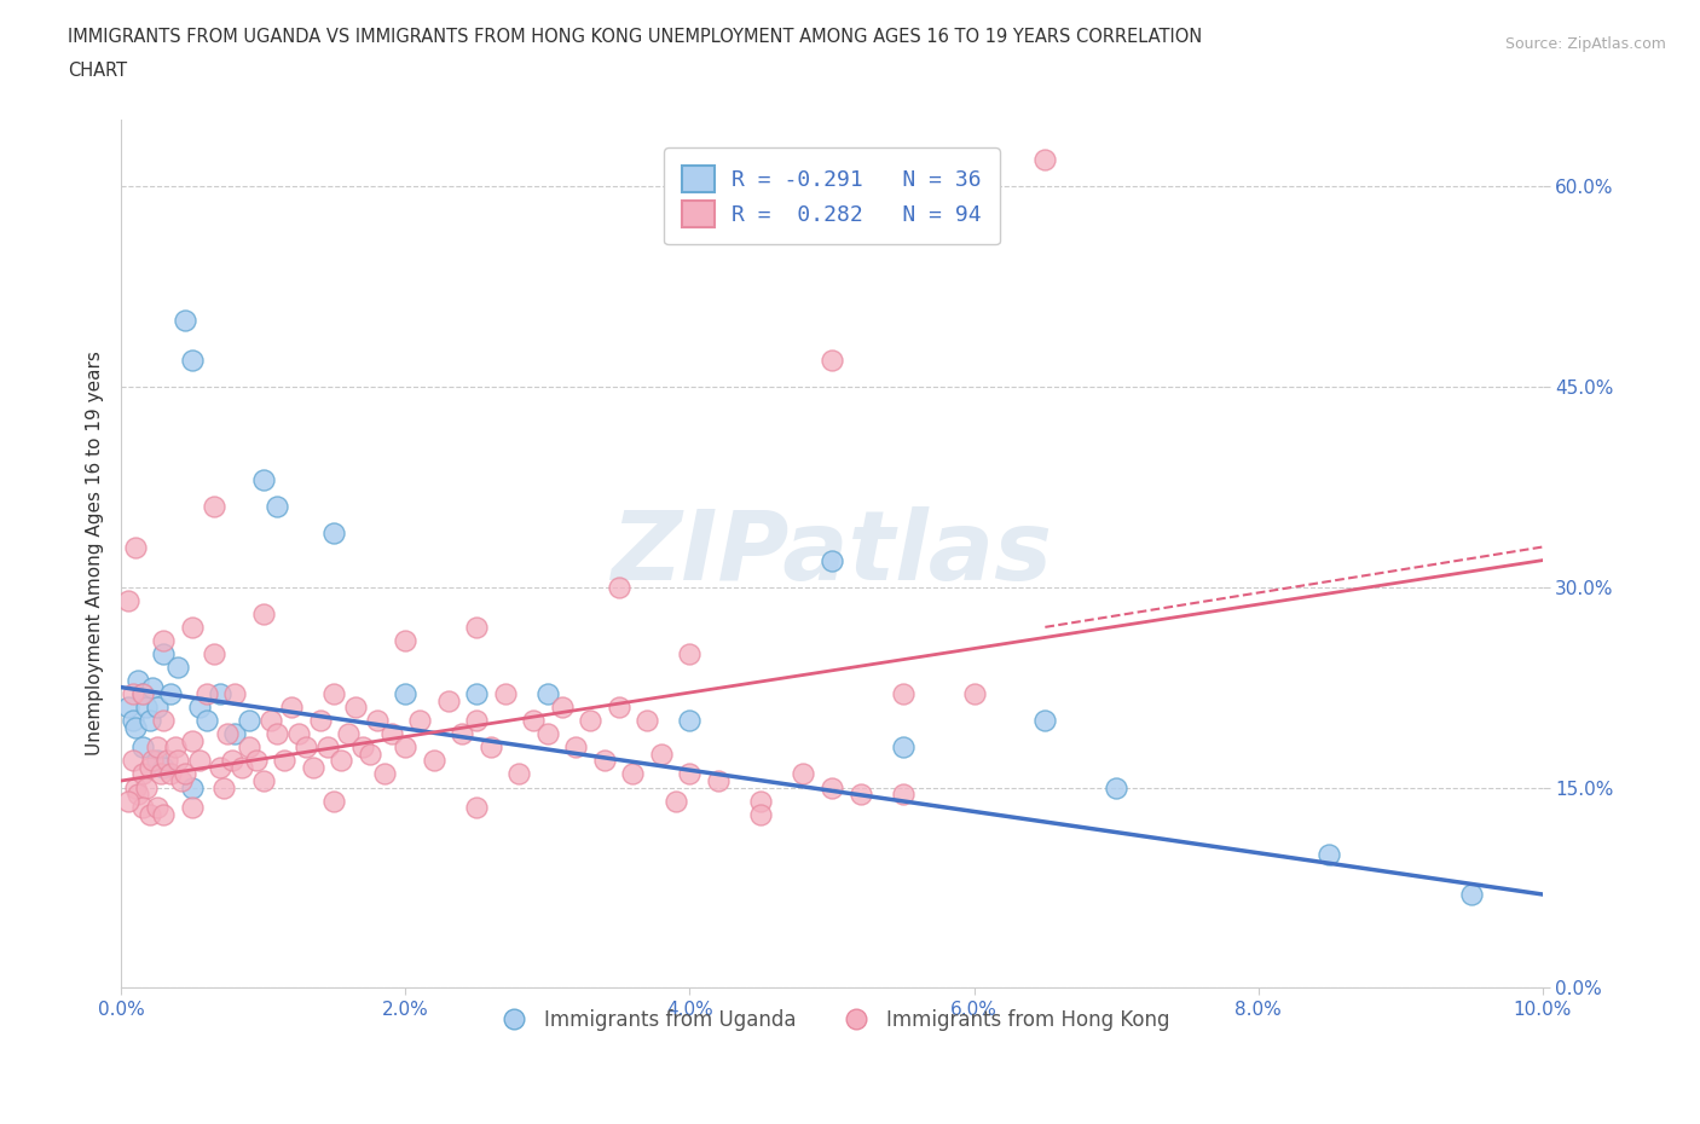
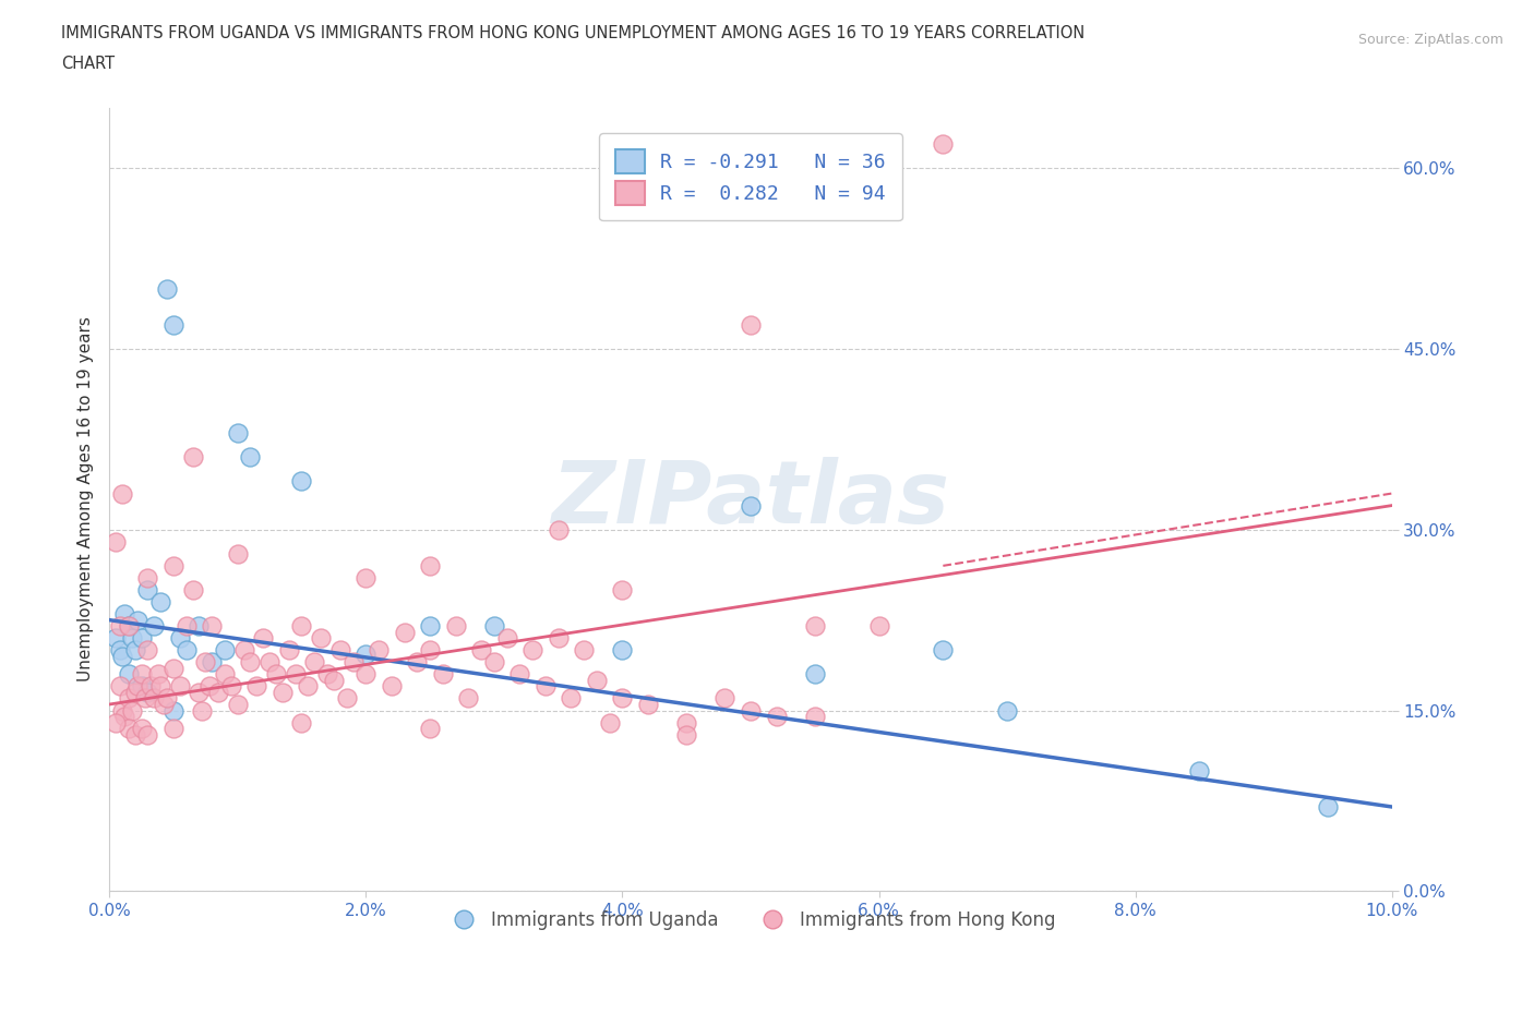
Immigrants from Uganda/2.0%: 22.0% -> 19.7%
